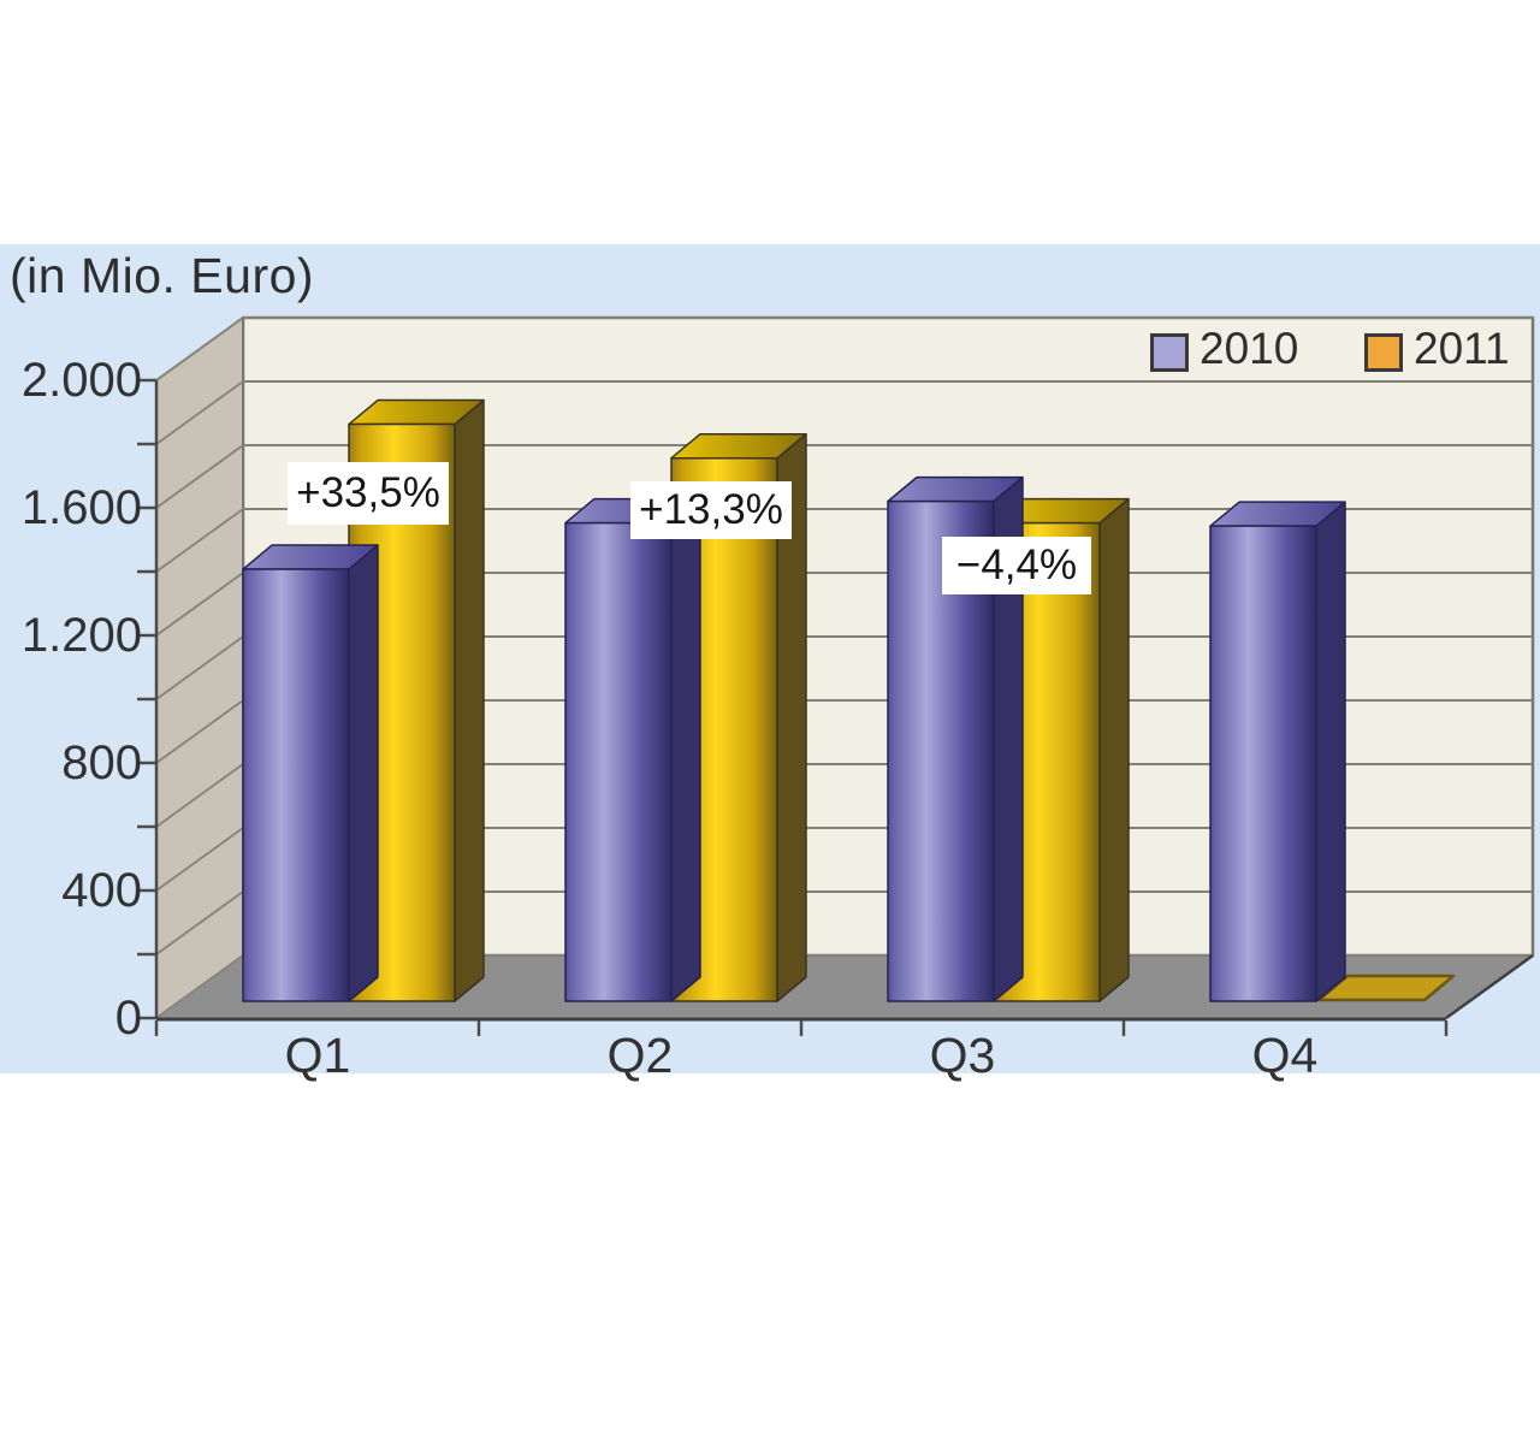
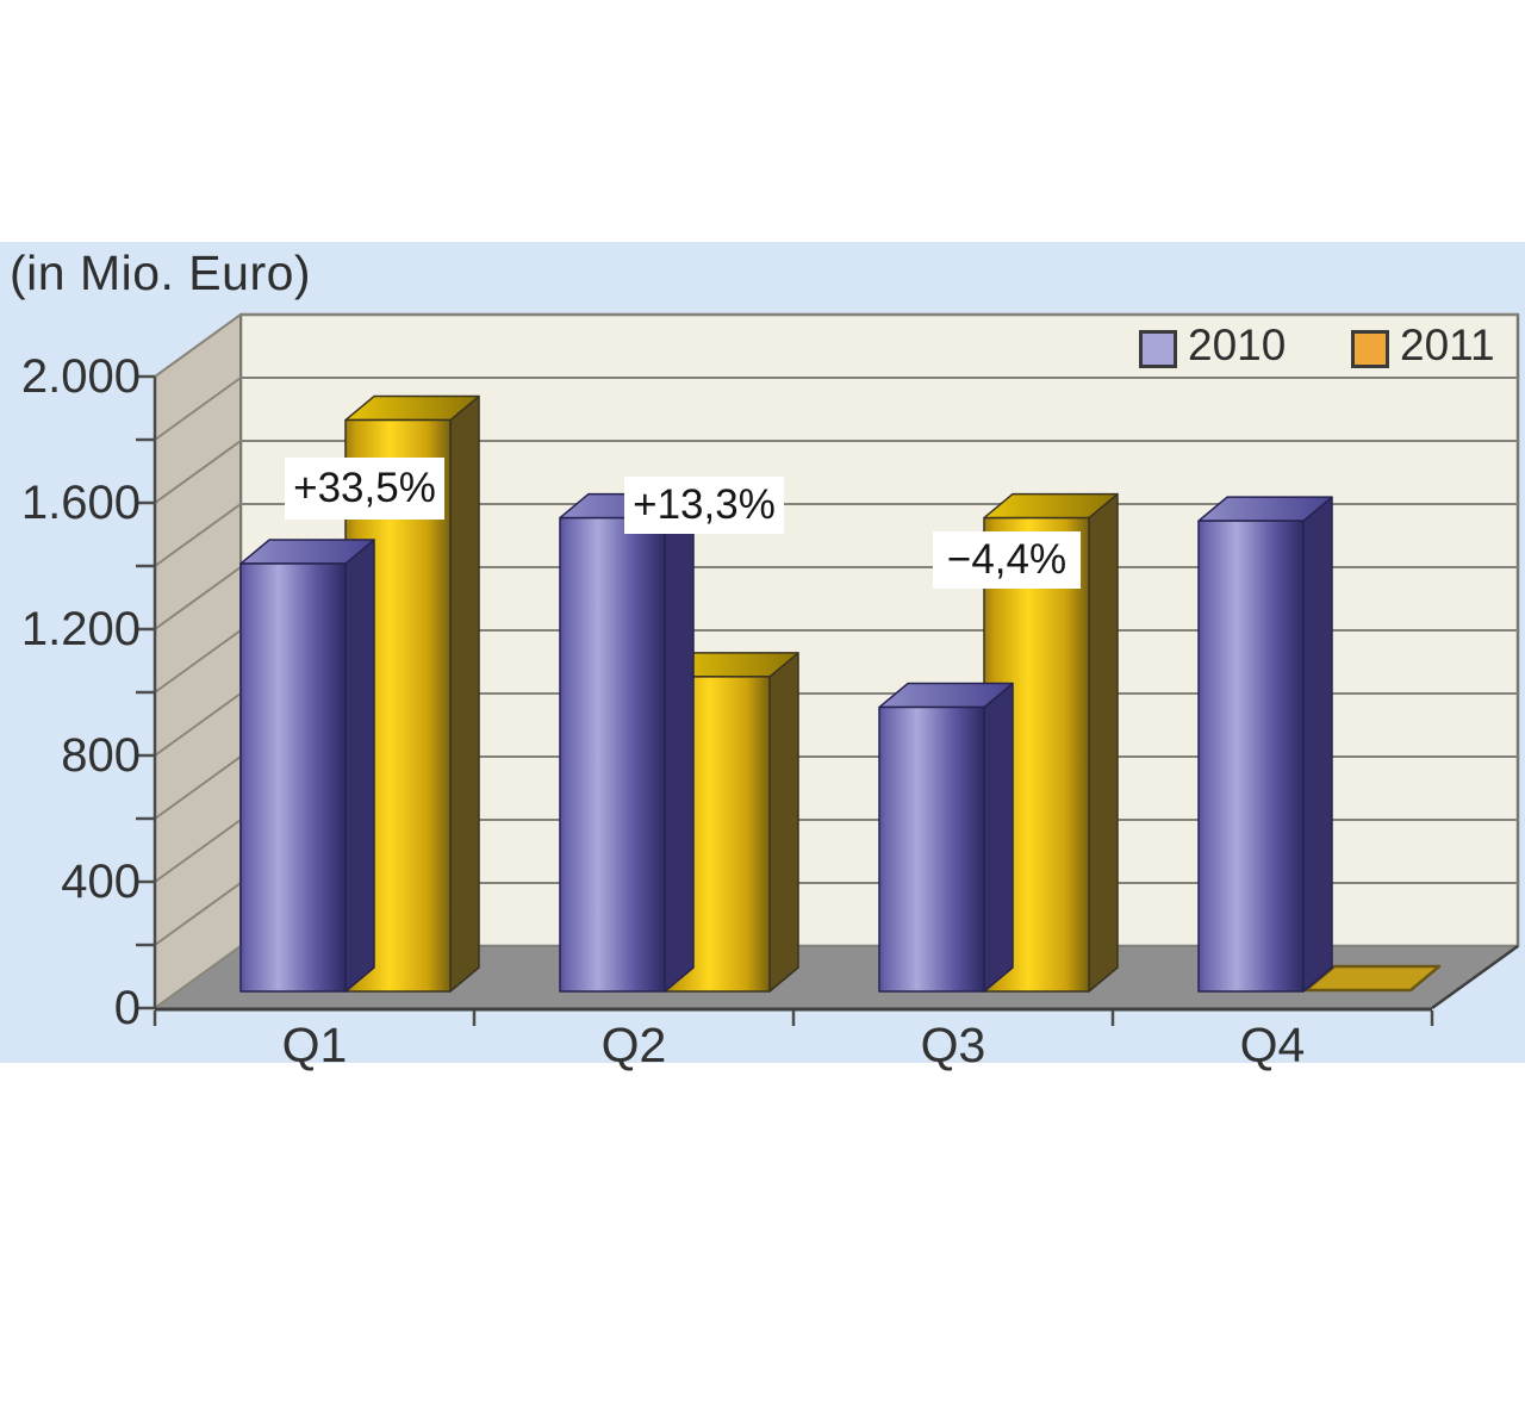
2011/Q2: 1760 -> 1030
2010/Q3: 1620 -> 930
